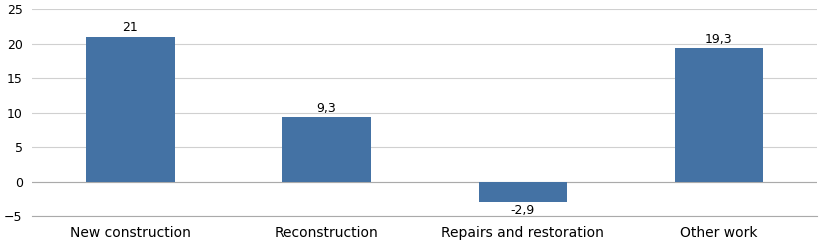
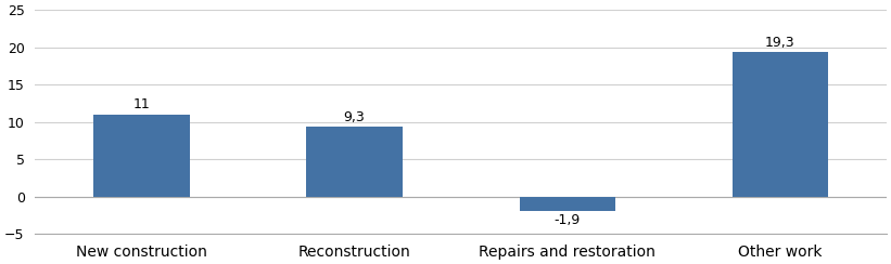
New construction: 21 -> 11
Repairs and restoration: -2,9 -> -1,9
